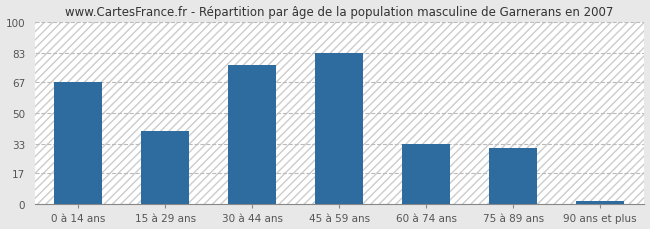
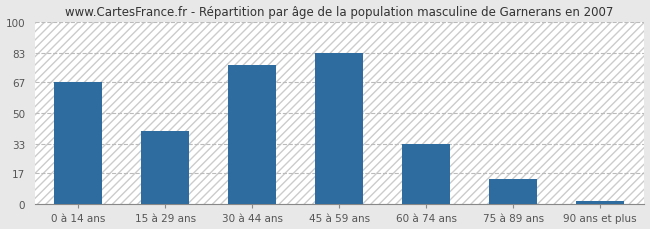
75 à 89 ans: 31 -> 14
